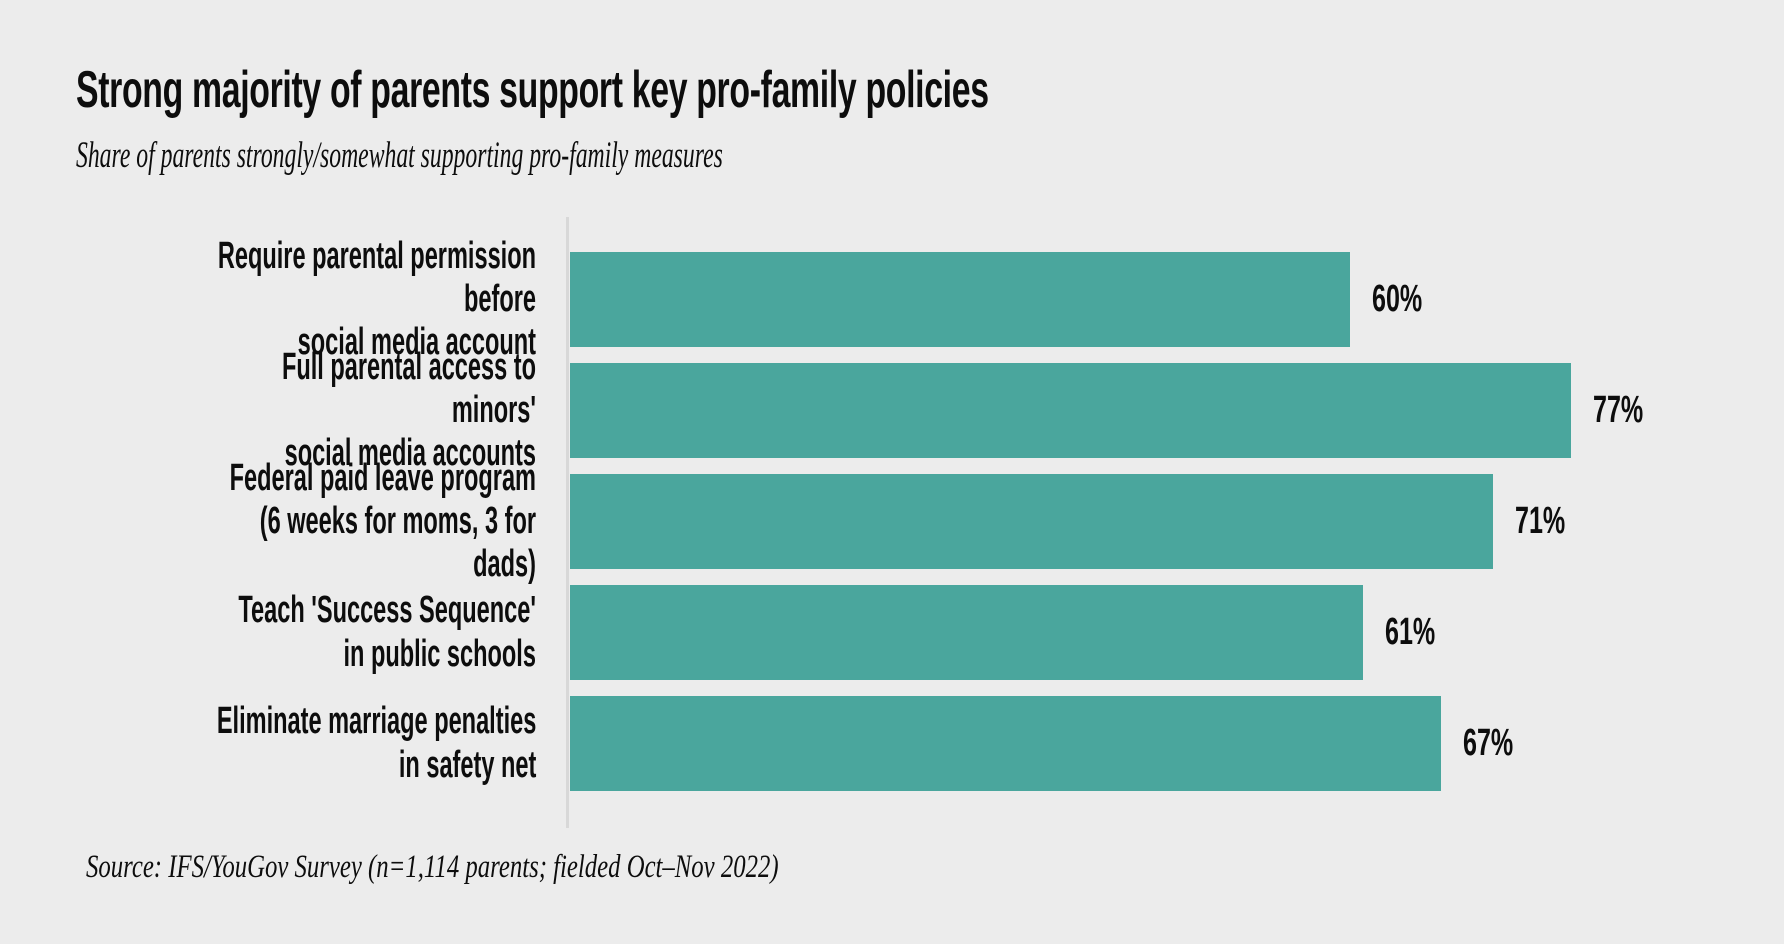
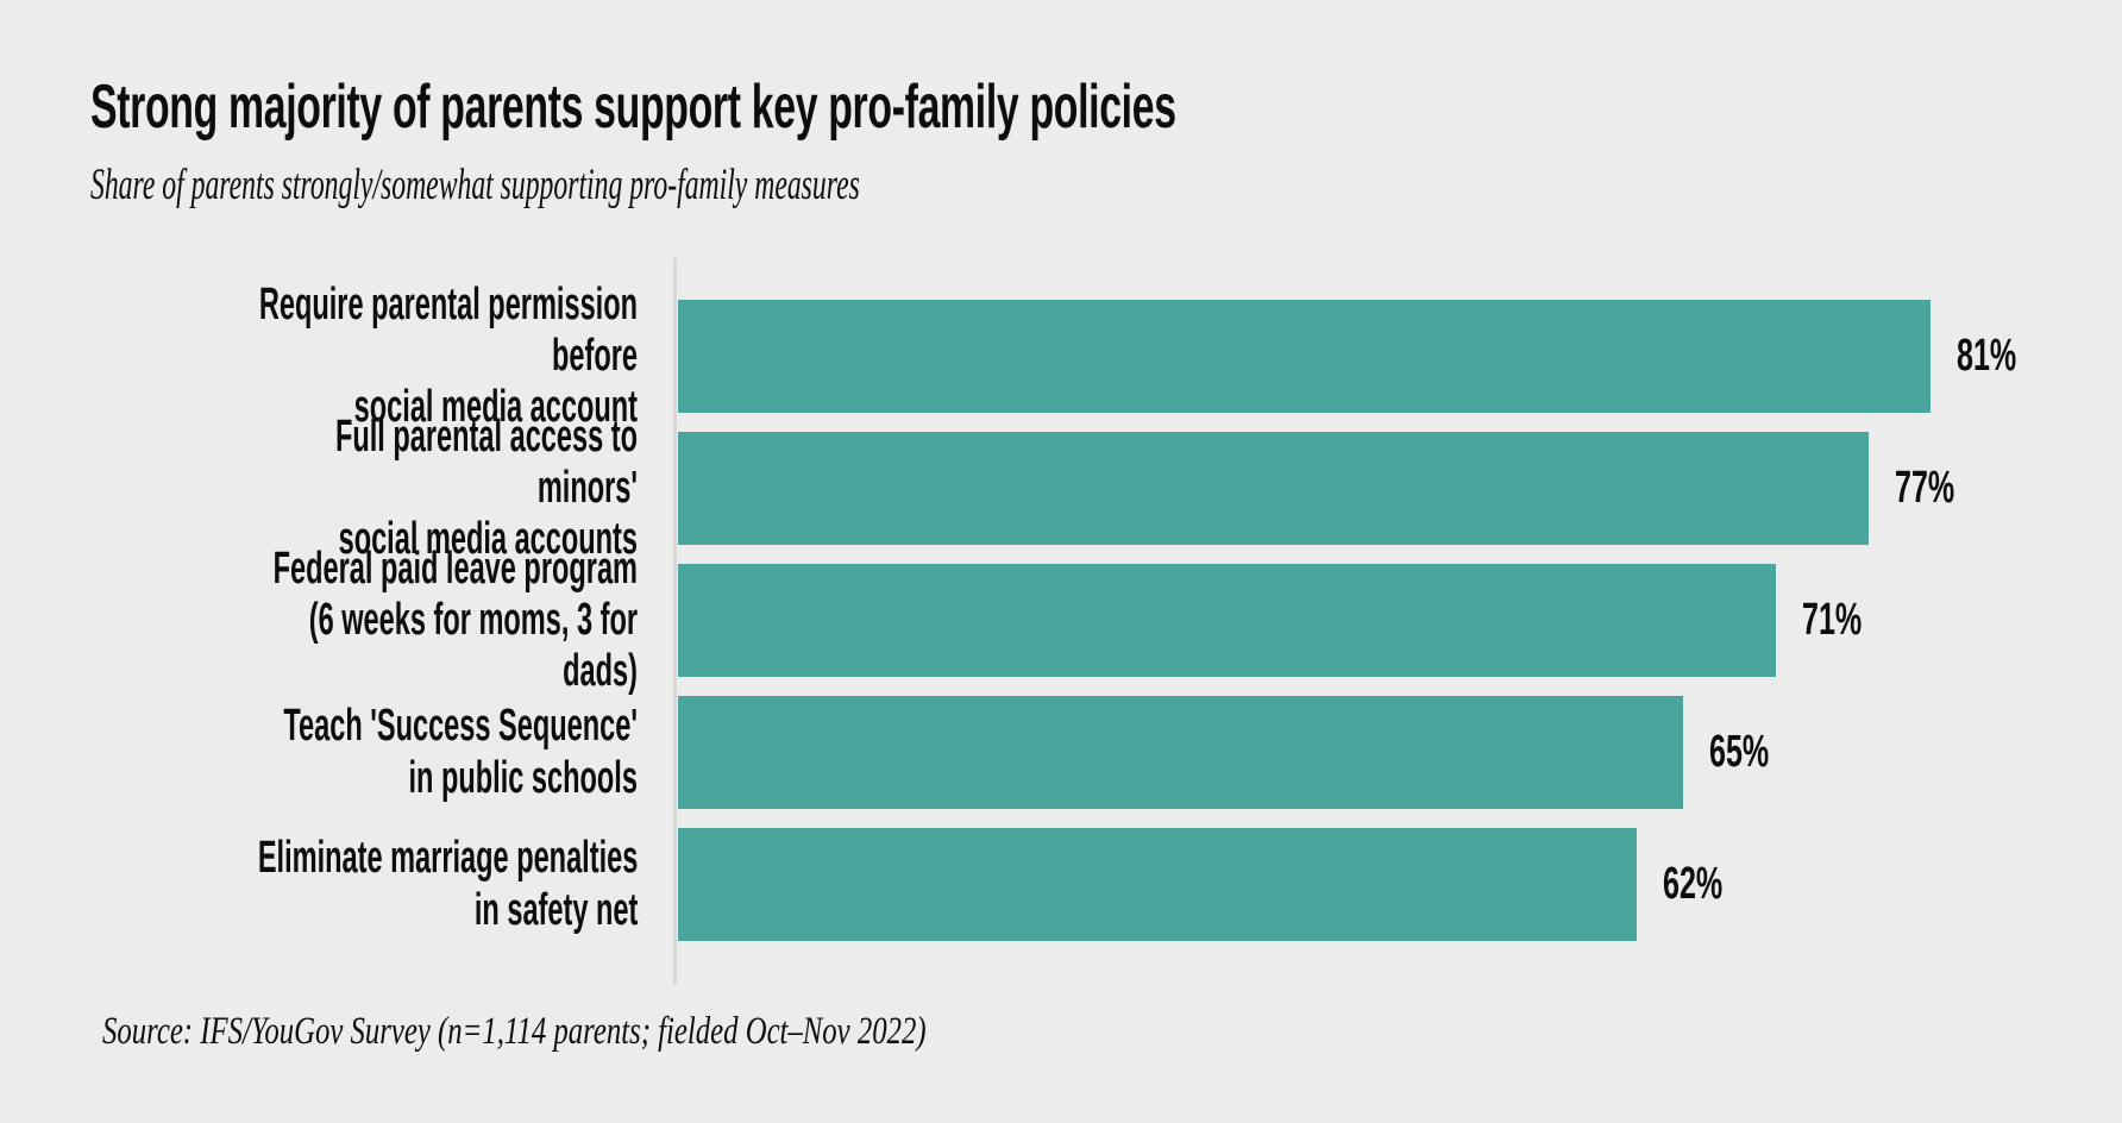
Require parental permission before social media account: 60% -> 81%
Teach 'Success Sequence' in public schools: 61% -> 65%
Eliminate marriage penalties in safety net: 67% -> 62%
